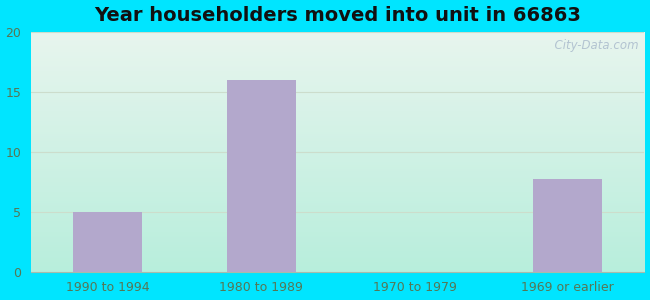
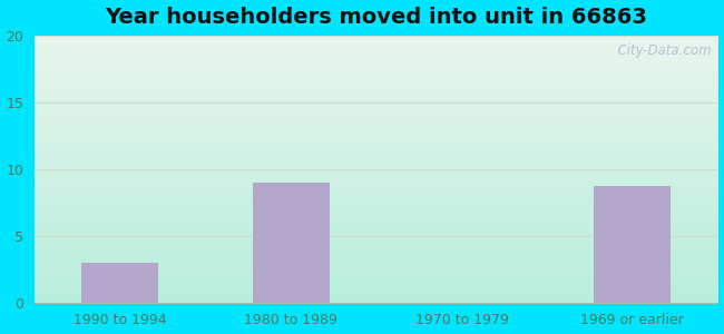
1990 to 1994: 5.0 -> 3.0
1980 to 1989: 16.0 -> 9.0
1969 or earlier: 7.7 -> 8.7
